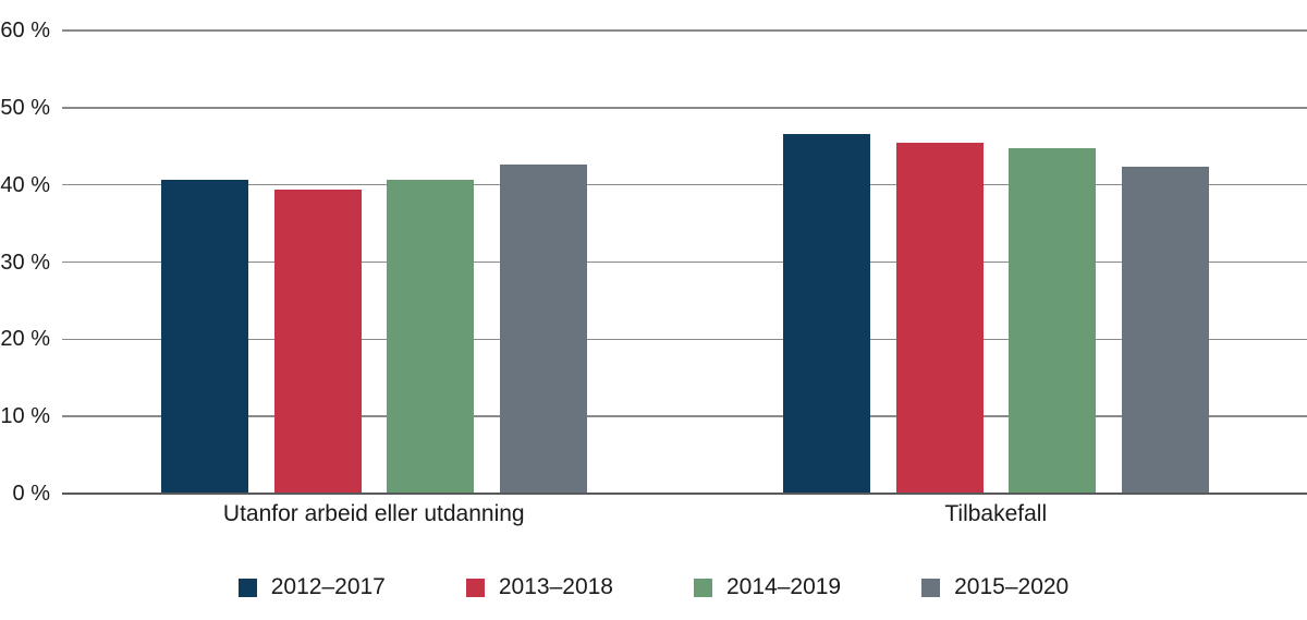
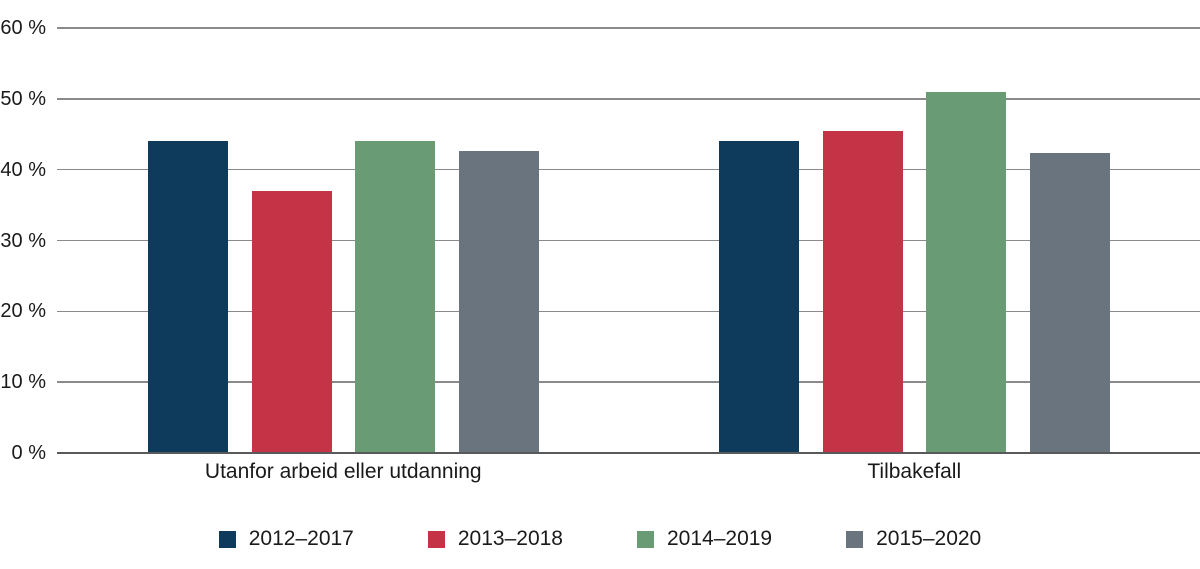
2012–2017/Utanfor arbeid eller utdanning: 41% -> 44%
2013–2018/Utanfor arbeid eller utdanning: 39% -> 37%
2014–2019/Utanfor arbeid eller utdanning: 41% -> 44%
2012–2017/Tilbakefall: 47% -> 44%
2014–2019/Tilbakefall: 45% -> 51%
